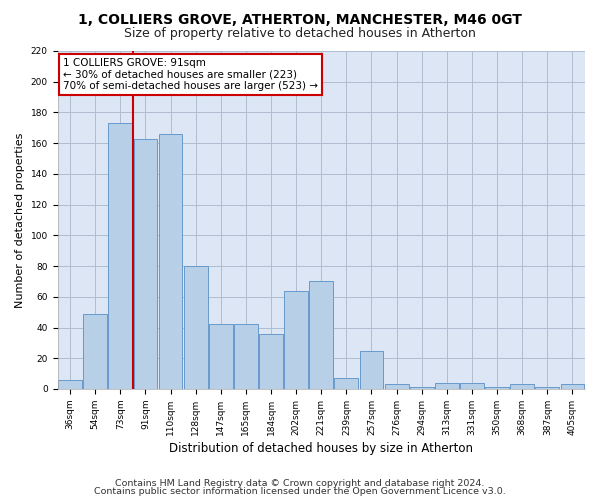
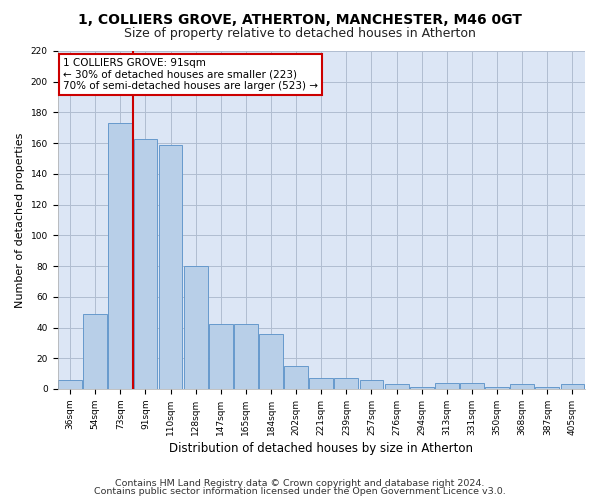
110sqm: 166 -> 159
202sqm: 64 -> 15
221sqm: 70 -> 7
257sqm: 25 -> 6
